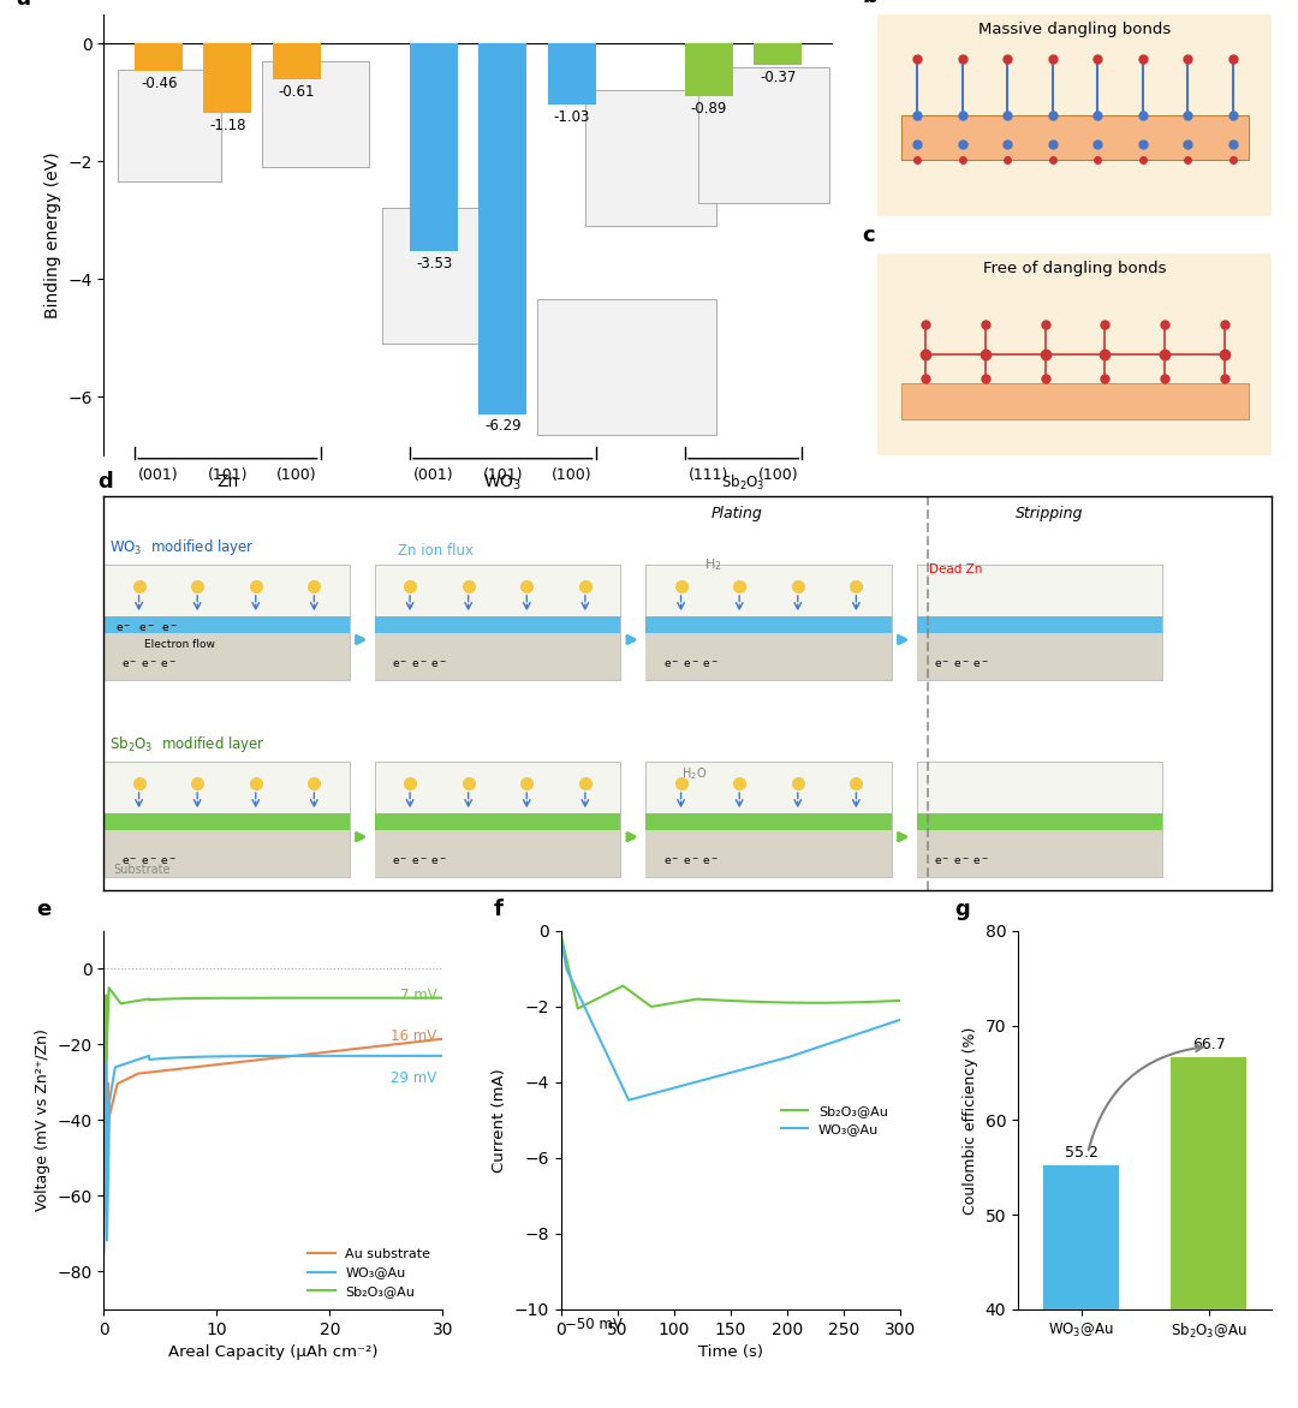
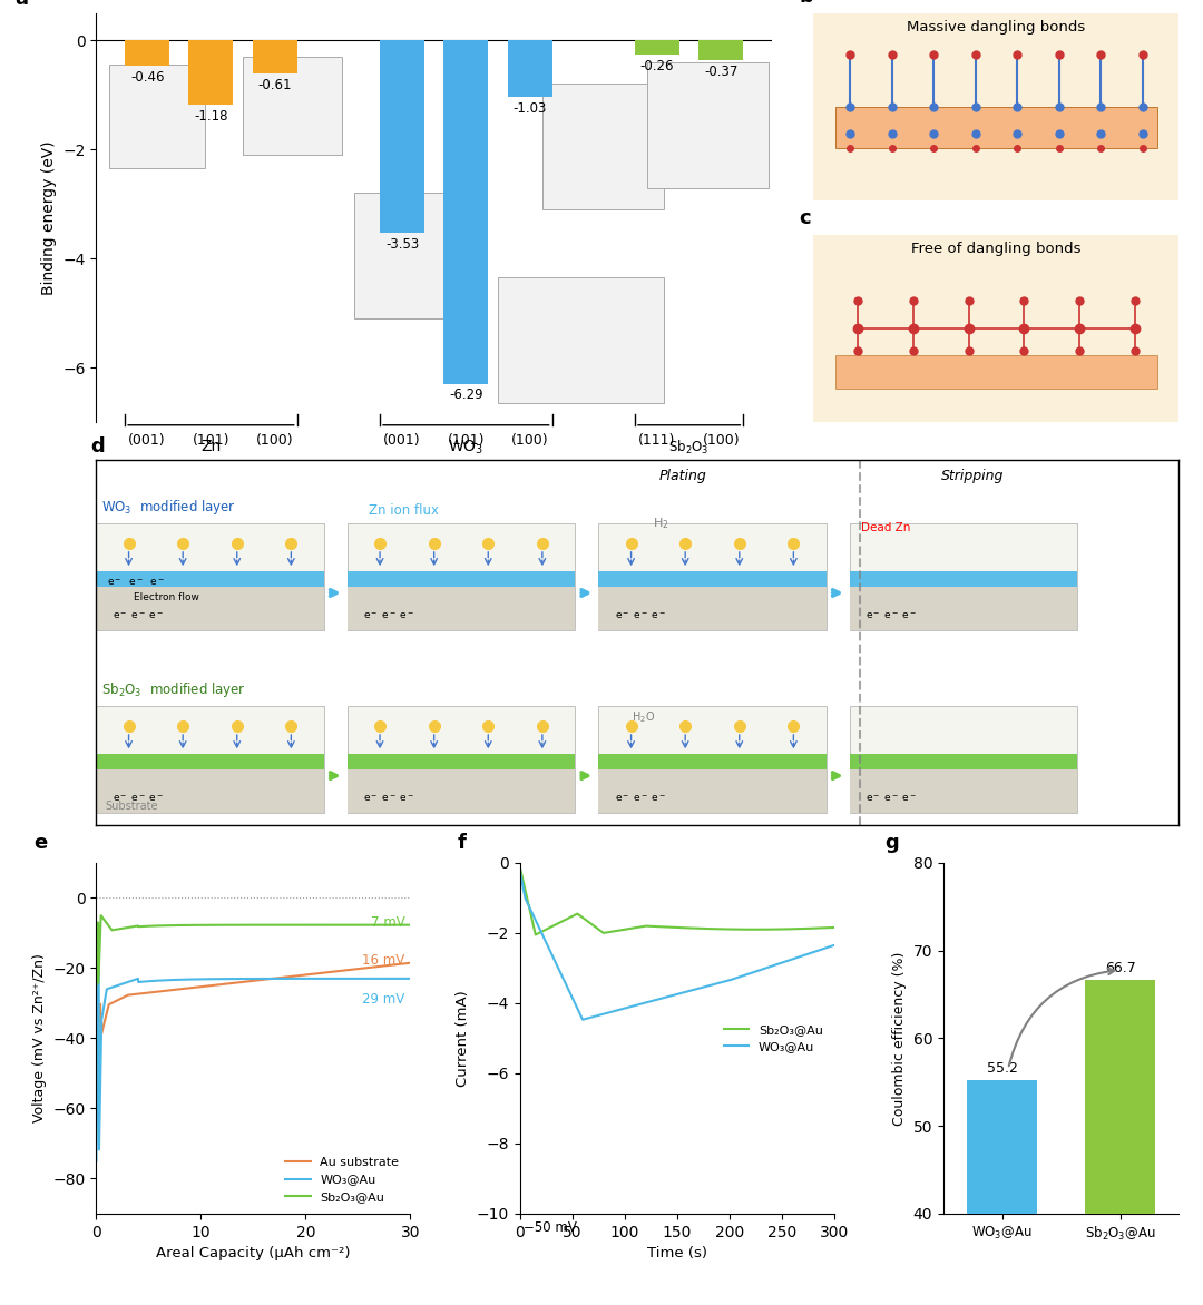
(111): -0.89 -> -0.26
